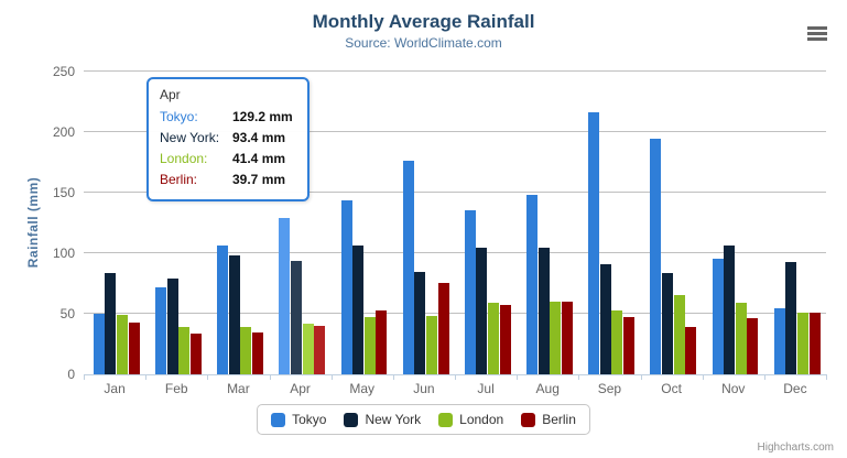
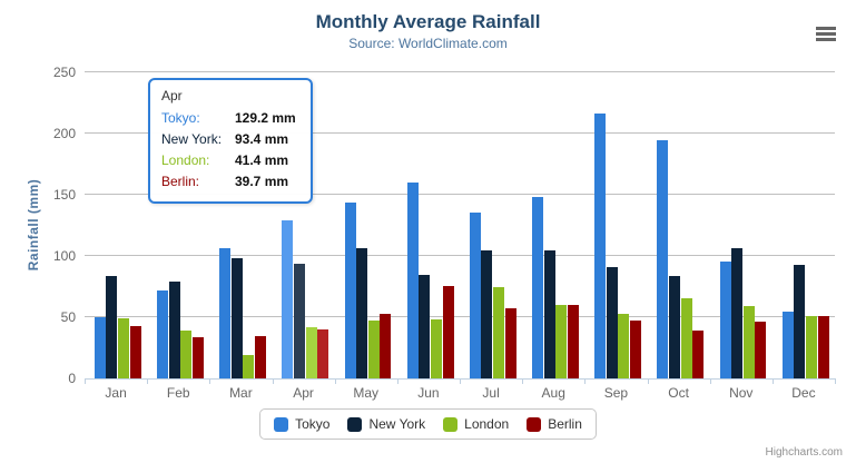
London/Mar: 39 -> 19
Tokyo/Jun: 176 -> 160
London/Jul: 59 -> 75
